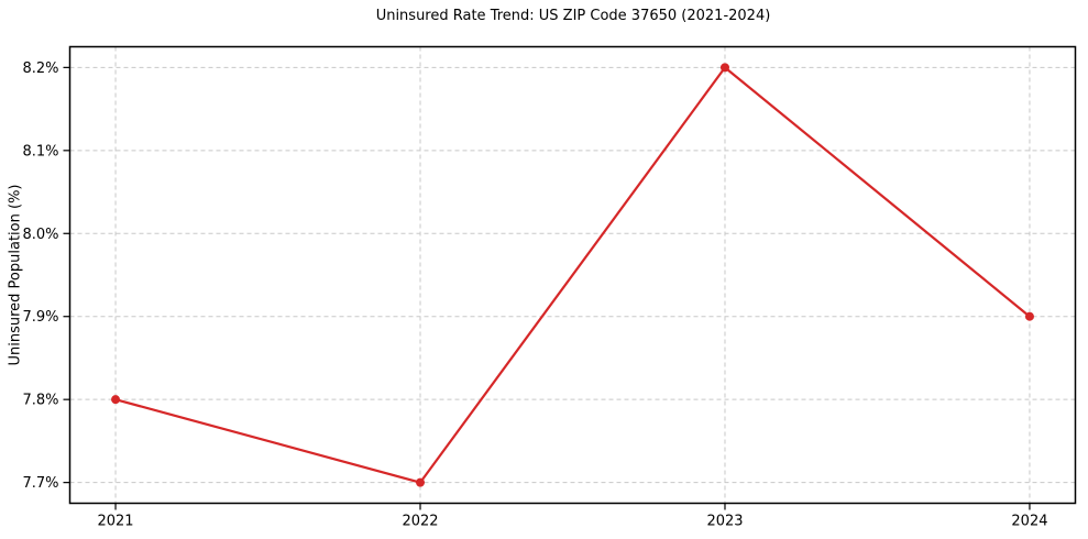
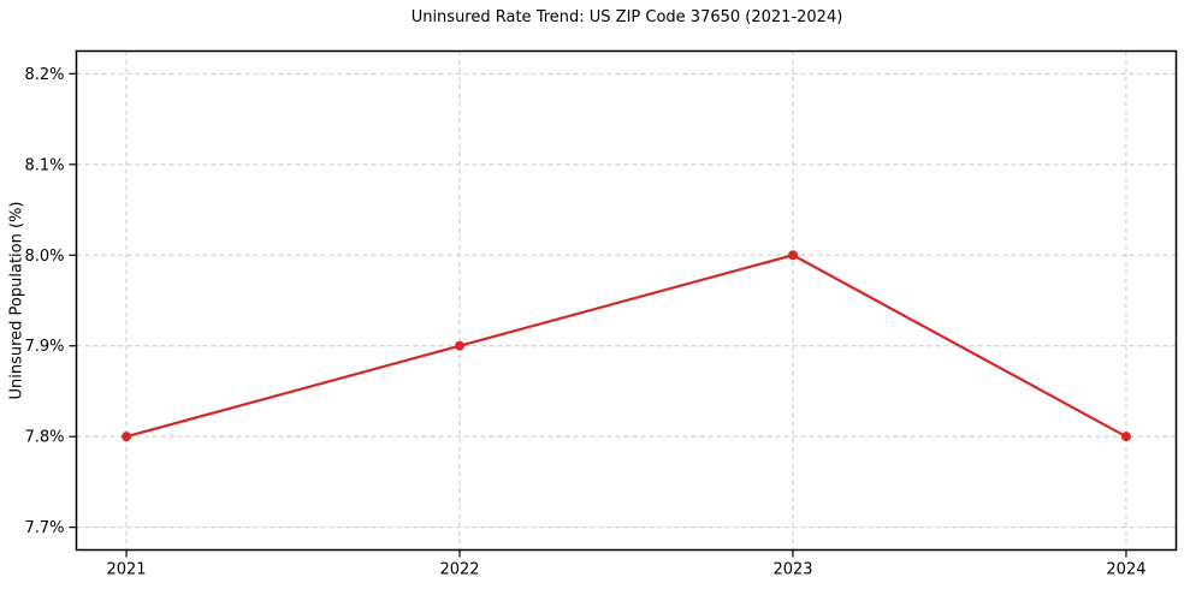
2022: 7.7% -> 7.9%
2023: 8.2% -> 8.0%
2024: 7.9% -> 7.8%
